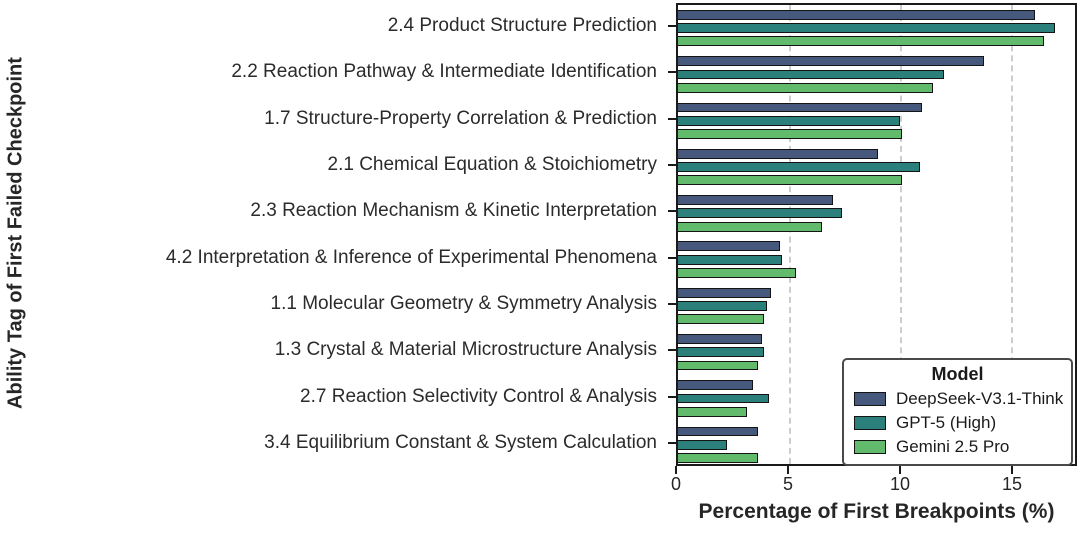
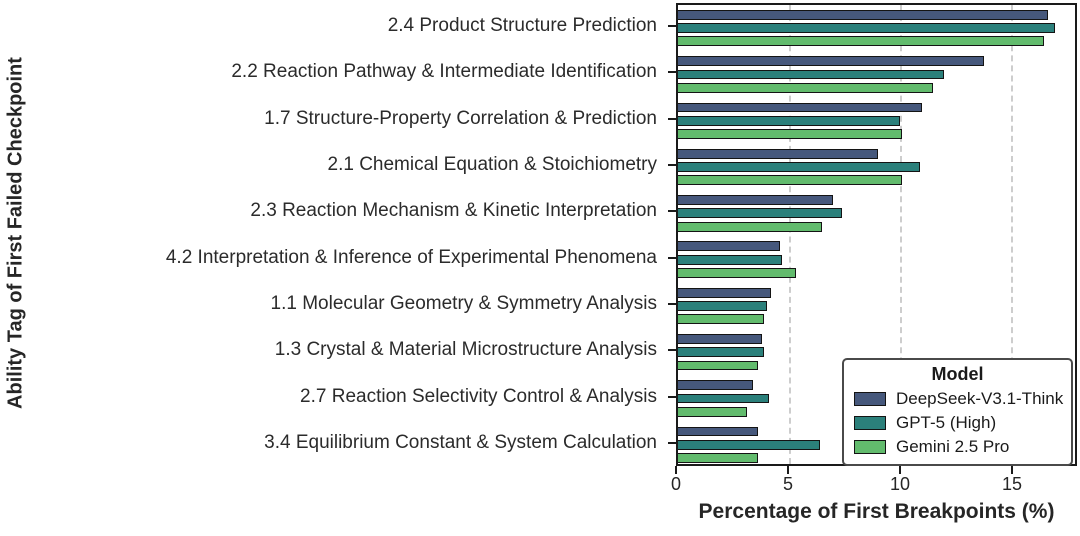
DeepSeek-V3.1-Think/2.4 Product Structure Prediction: 16.1 -> 16.7
GPT-5 (High)/3.4 Equilibrium Constant & System Calculation: 2.2 -> 6.4
